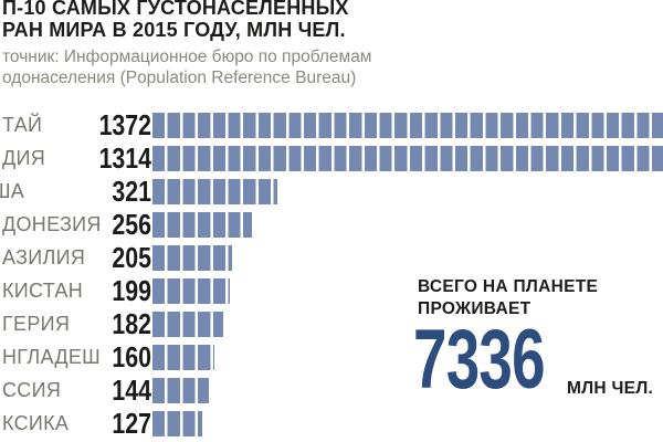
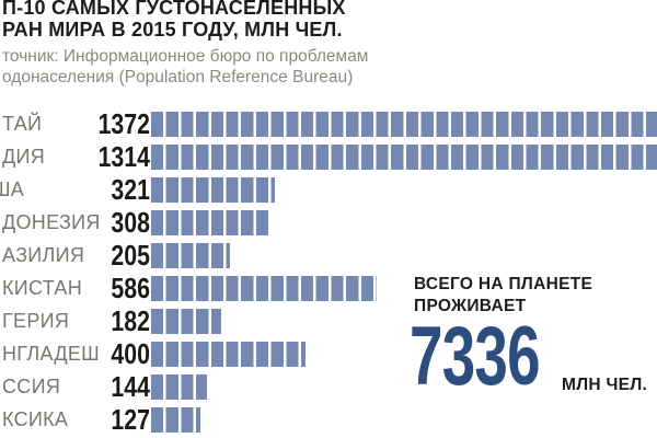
ДОНЕЗИЯ: 256 -> 308
КИСТАН: 199 -> 586
НГЛАДЕШ: 160 -> 400
